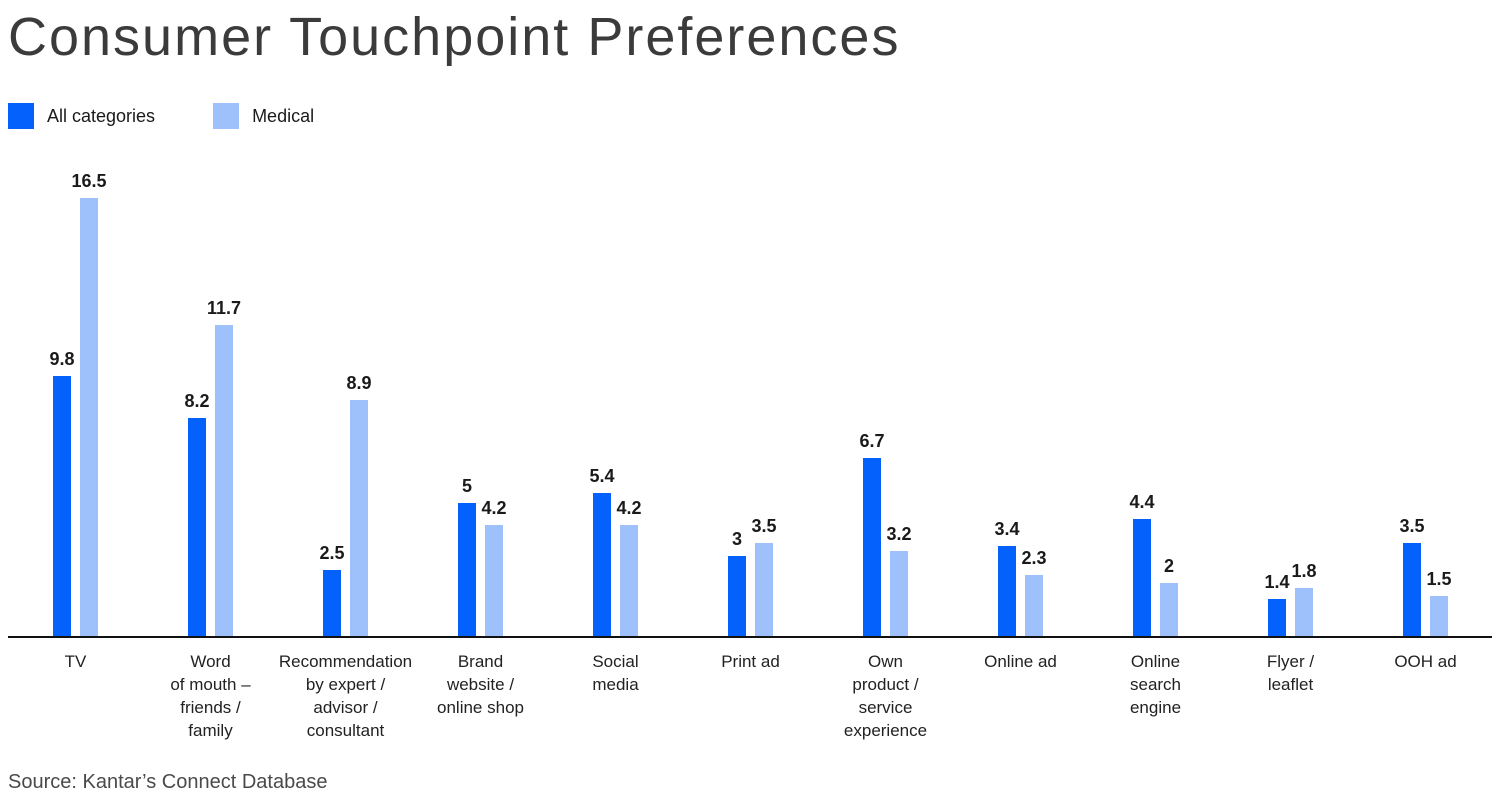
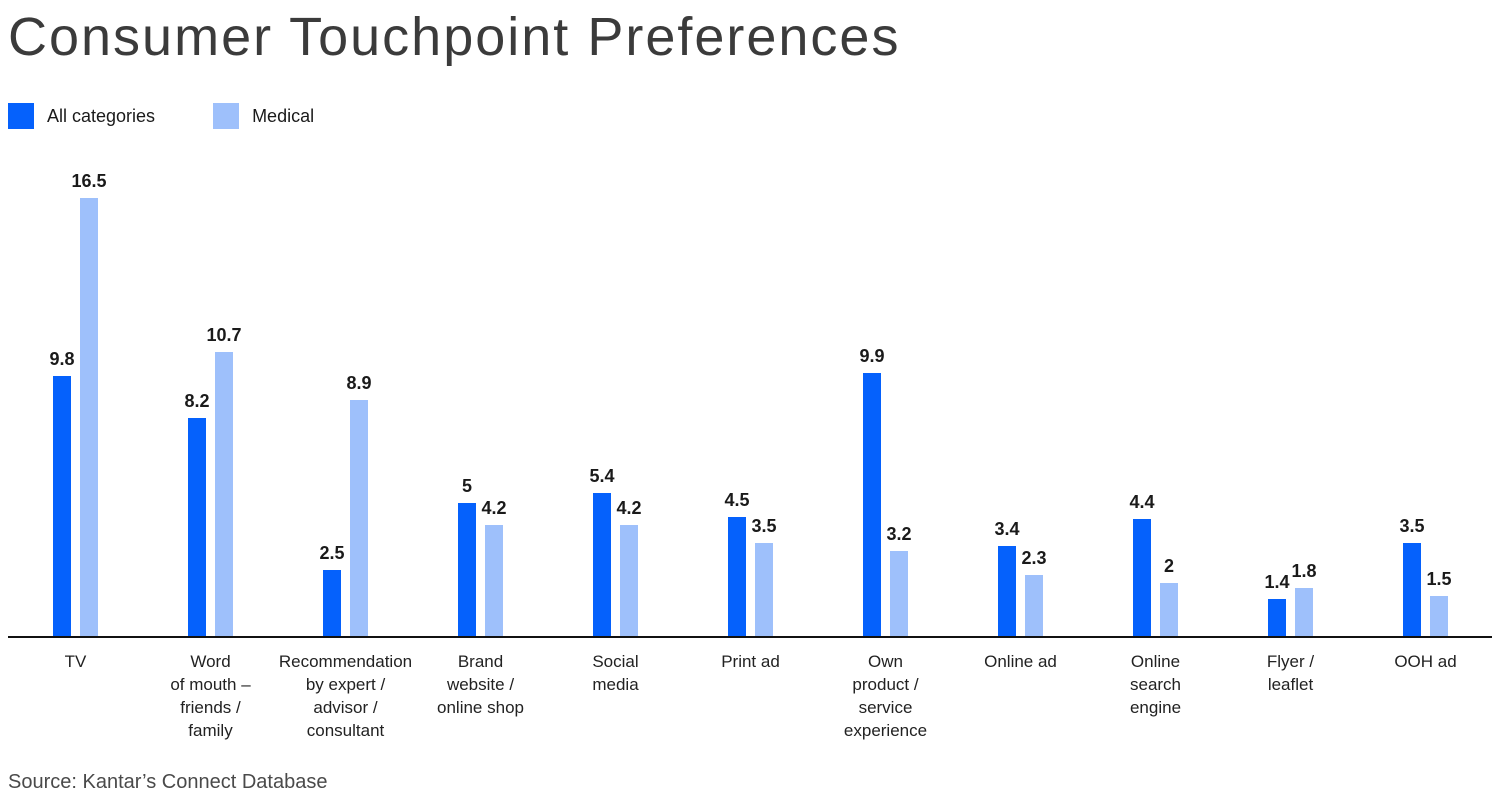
Medical/Word of mouth – friends / family: 11.7 -> 10.7
All categories/Print ad: 3 -> 4.5
All categories/Own product / service experience: 6.7 -> 9.9
